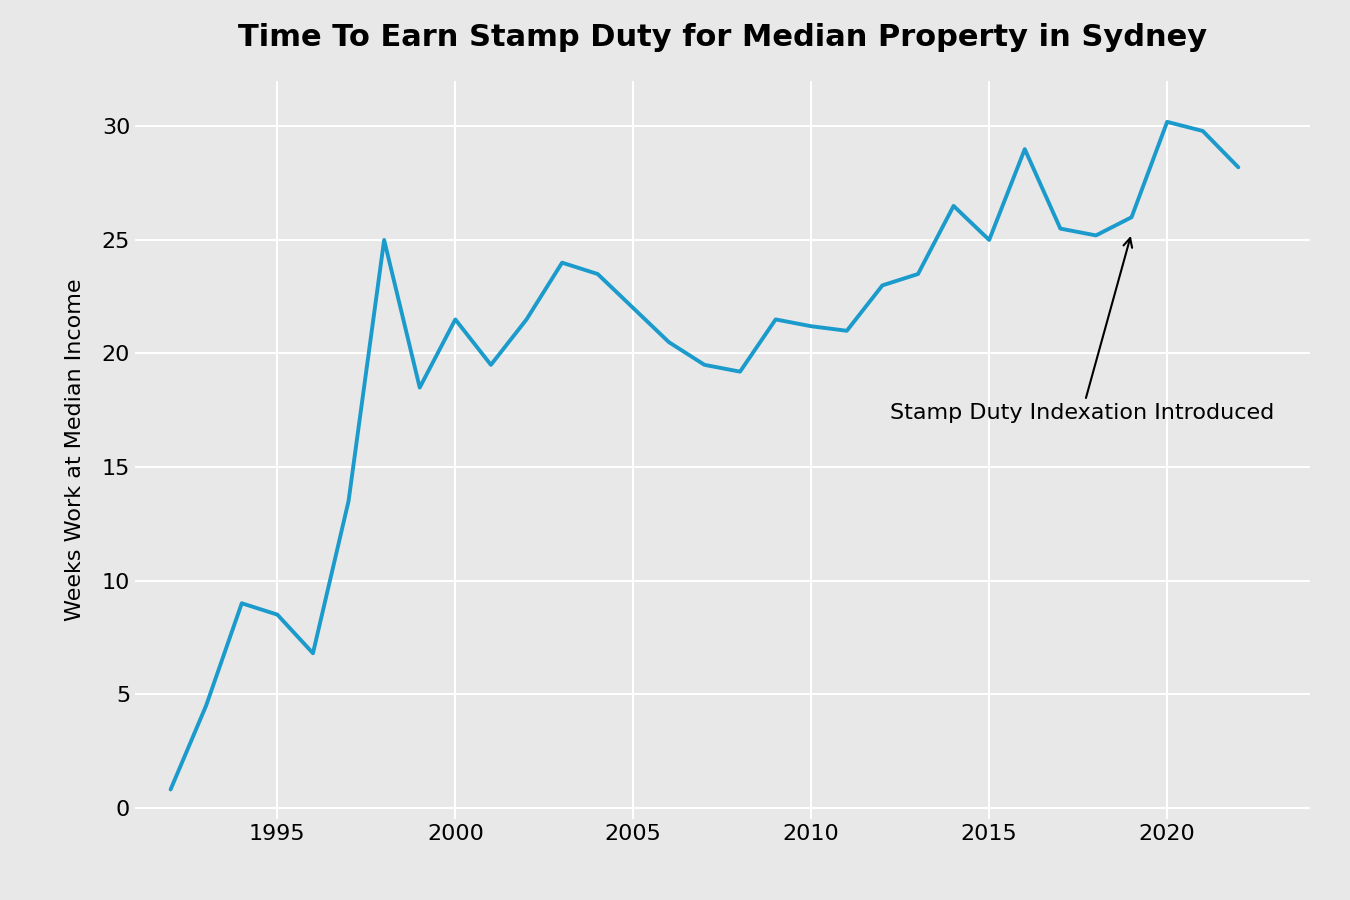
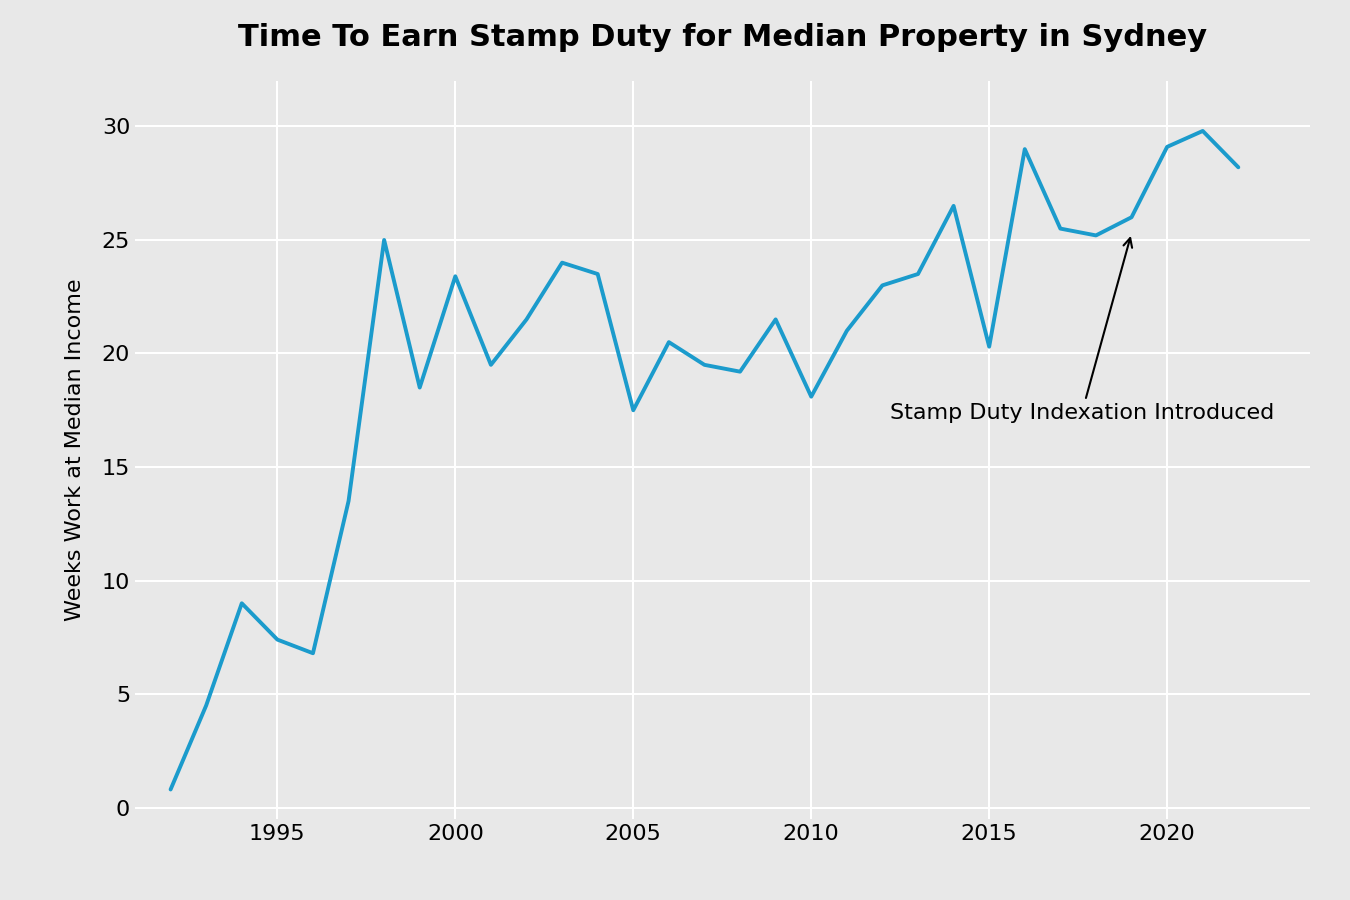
1995: 8.5 -> 7.4
2000: 21.5 -> 23.4
2005: 22.0 -> 17.5
2010: 21.2 -> 18.1
2015: 25.0 -> 20.3
2020: 30.2 -> 29.1
